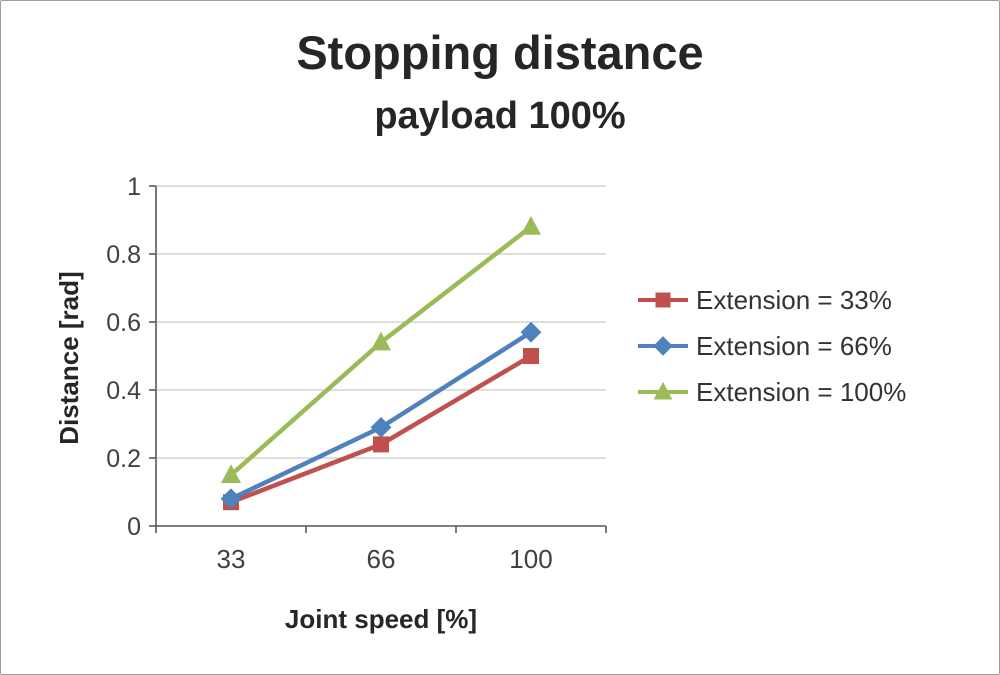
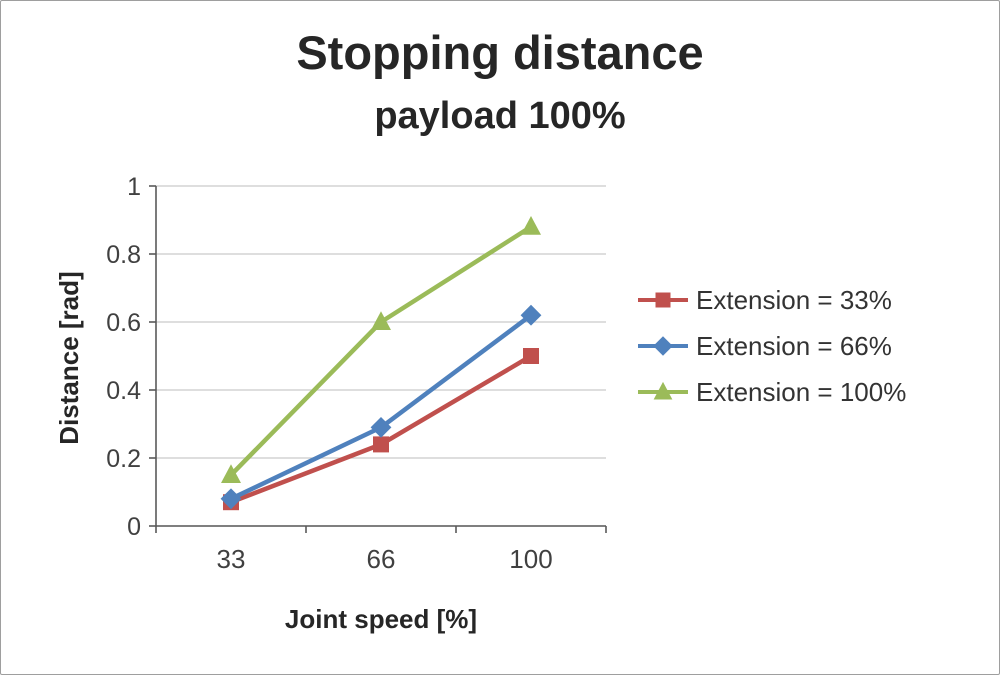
Extension = 100%/66: 0.54 -> 0.60
Extension = 66%/100: 0.57 -> 0.62
